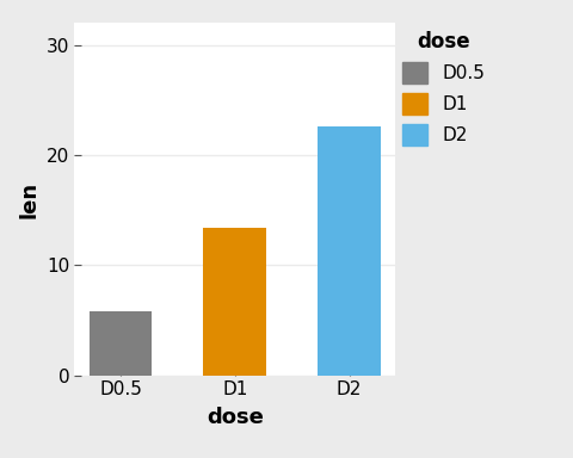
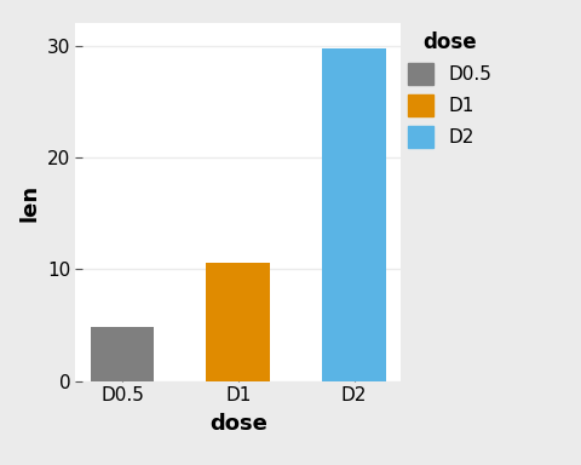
D0.5: 5.8 -> 4.8
D1: 13.4 -> 10.6
D2: 22.6 -> 29.7
